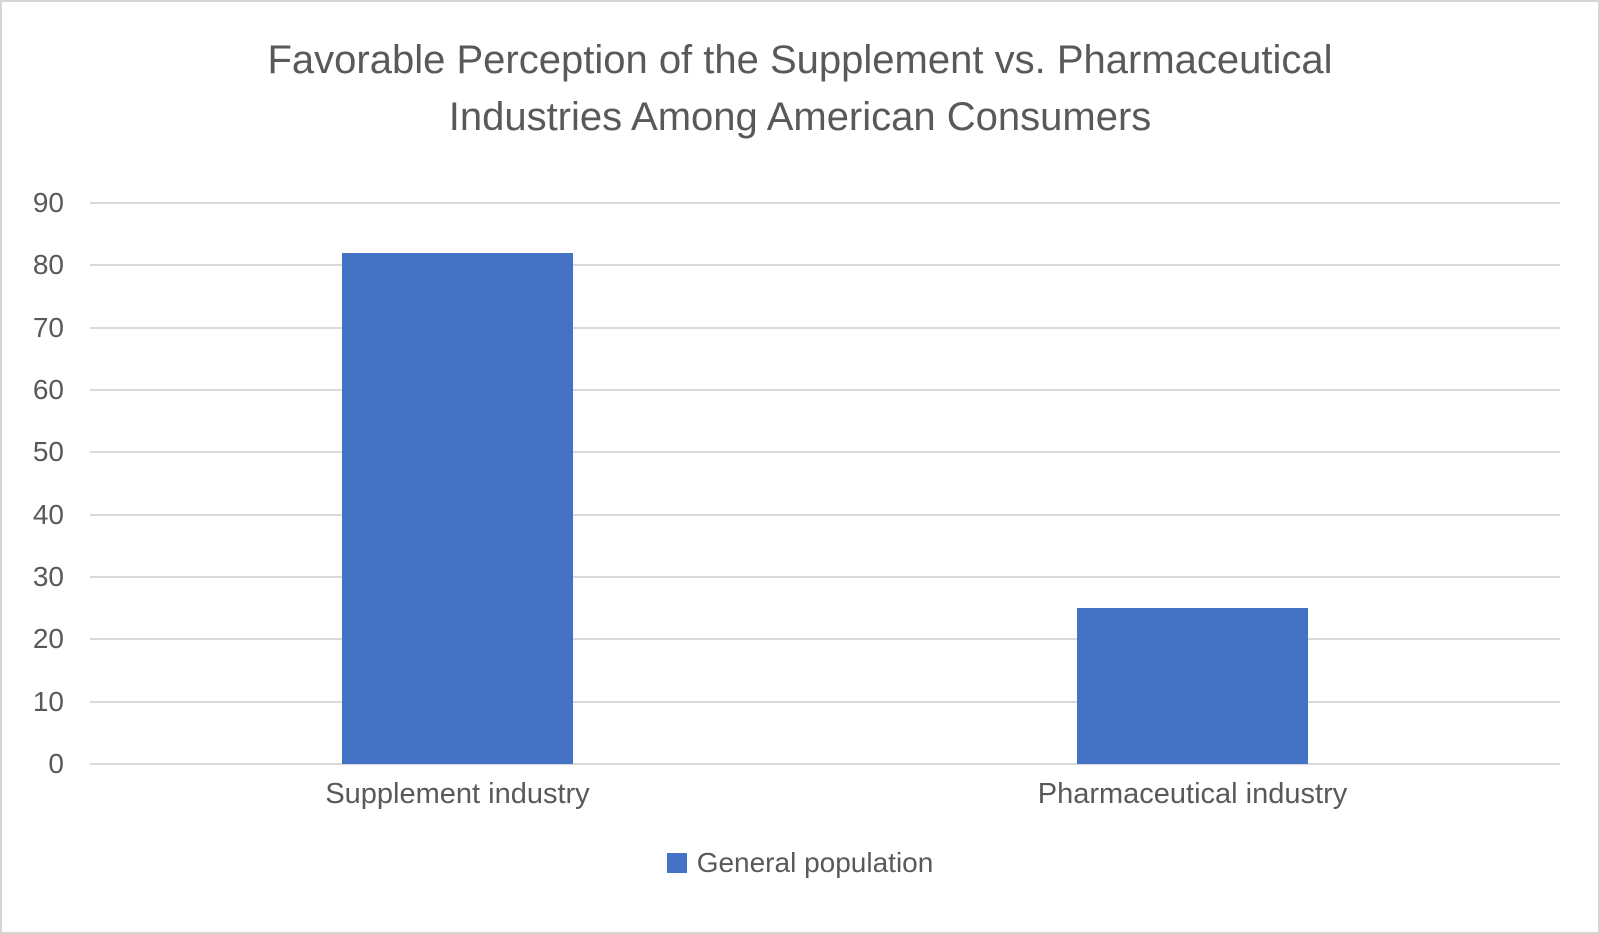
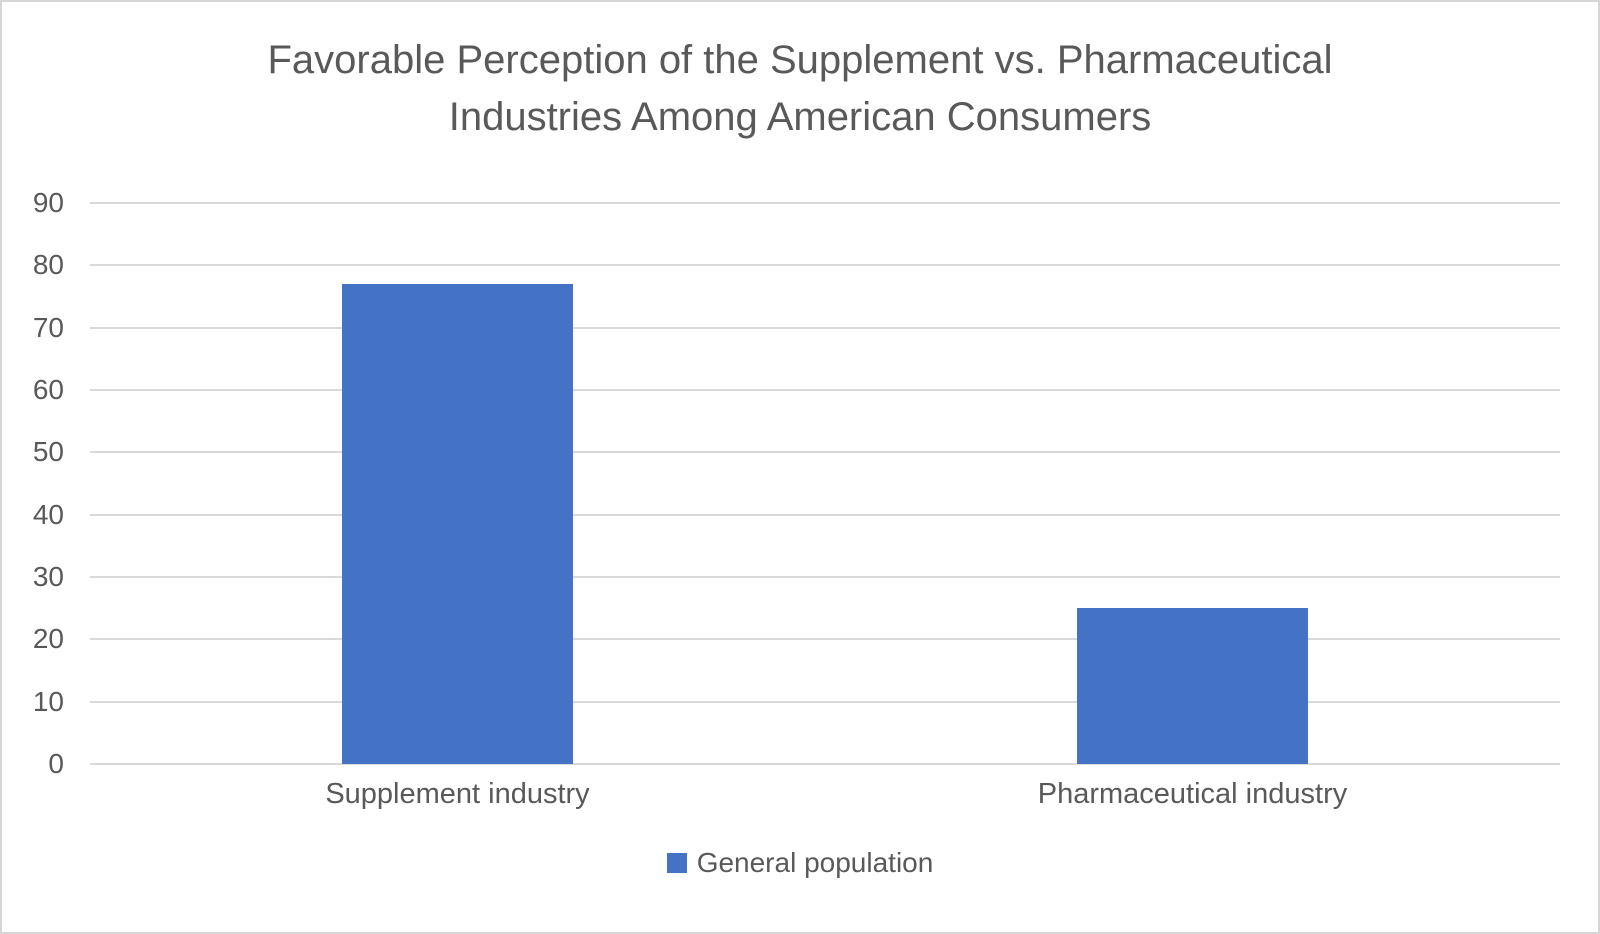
Supplement industry: 82 -> 77
